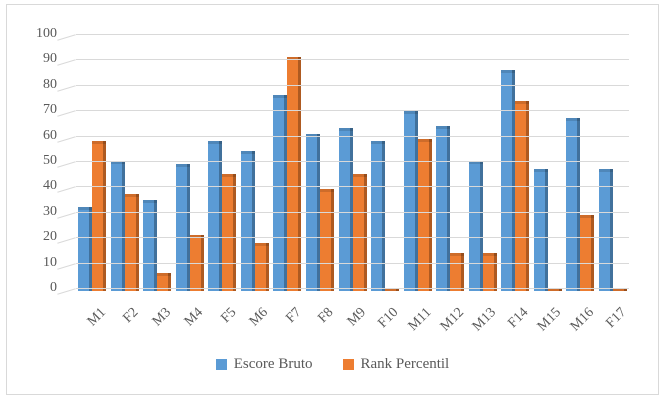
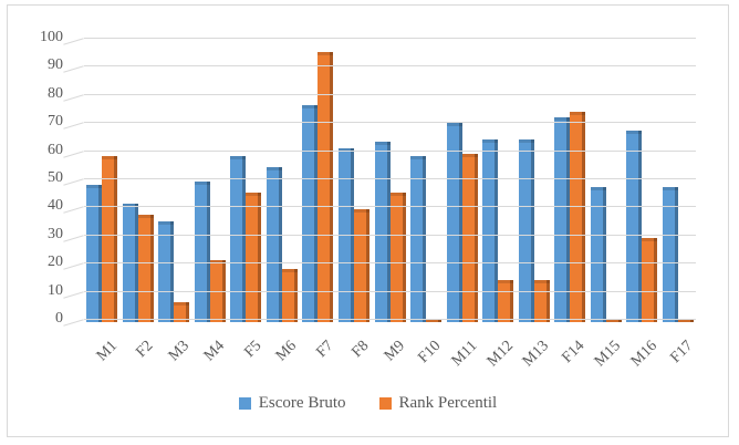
Escore Bruto/M1: 33 -> 49
Escore Bruto/F2: 51 -> 42
Rank Percentil/F7: 92 -> 96
Escore Bruto/M13: 51 -> 65
Escore Bruto/F14: 87 -> 73
